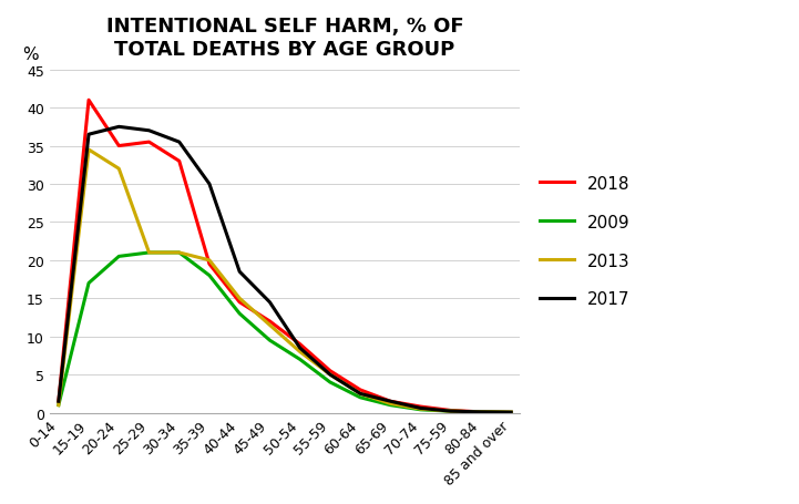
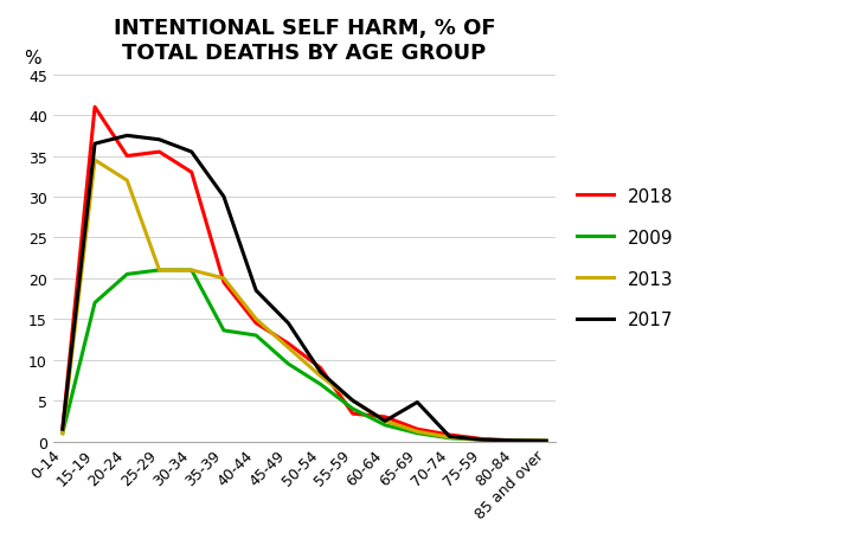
2009/35-39: 18.0 -> 13.6
2018/55-59: 5.5 -> 3.4
2017/65-69: 1.5 -> 4.8
